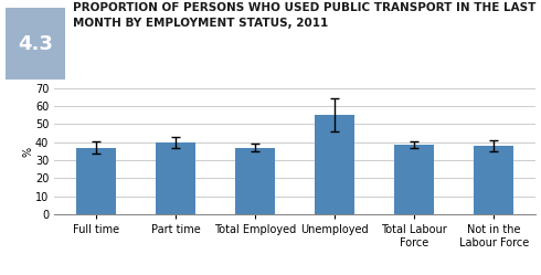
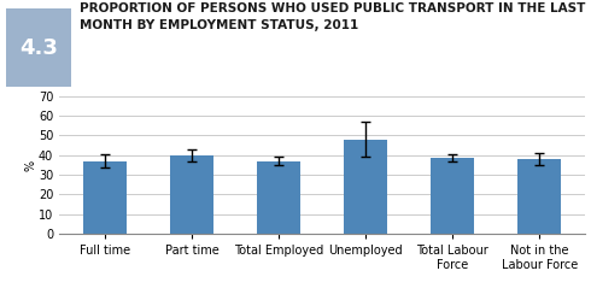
Unemployed: 55 -> 48
